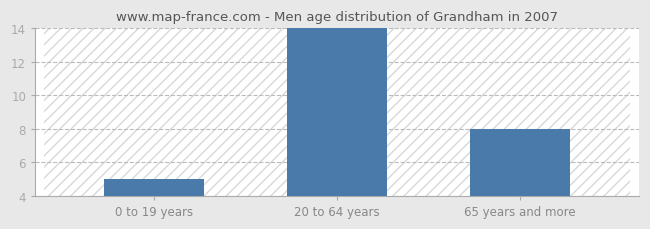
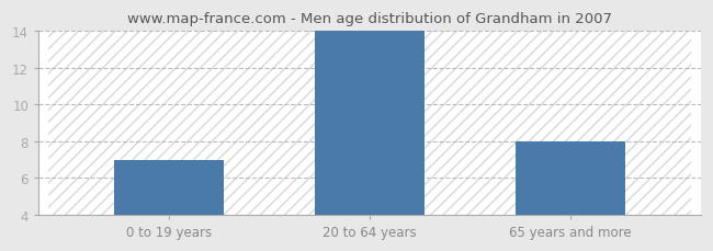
0 to 19 years: 5 -> 7
